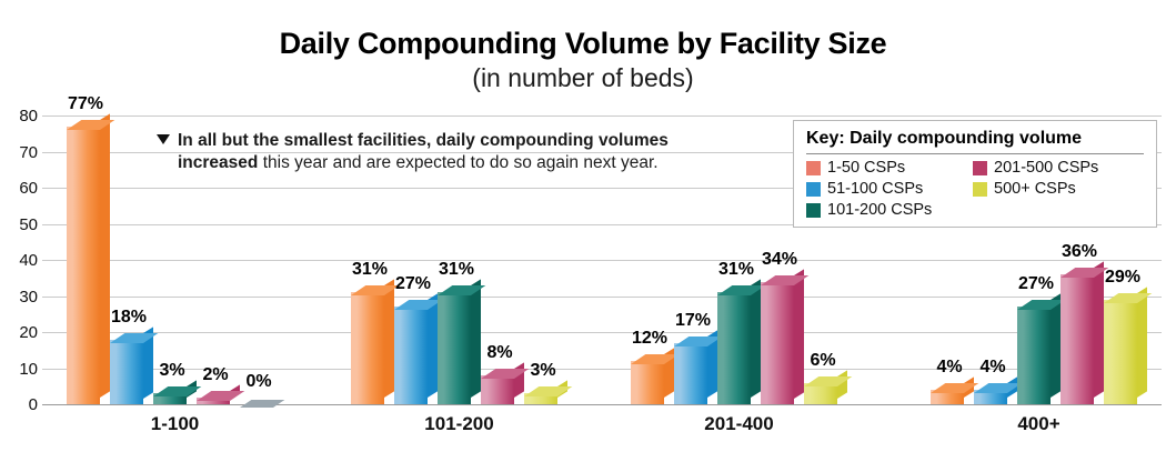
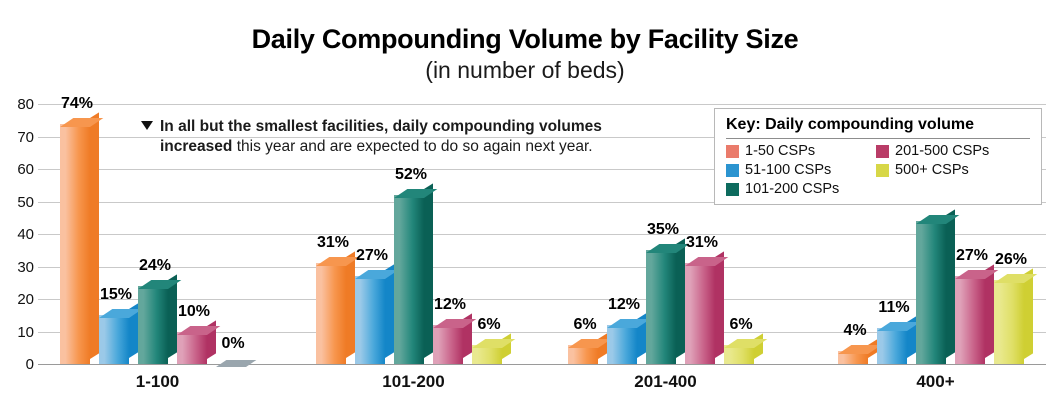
1-50 CSPs/1-100: 77% -> 74%
51-100 CSPs/1-100: 18% -> 15%
101-200 CSPs/1-100: 3% -> 24%
201-500 CSPs/1-100: 2% -> 10%
101-200 CSPs/101-200: 31% -> 52%
201-500 CSPs/101-200: 8% -> 12%
500+ CSPs/101-200: 3% -> 6%
1-50 CSPs/201-400: 12% -> 6%
51-100 CSPs/201-400: 17% -> 12%
101-200 CSPs/201-400: 31% -> 35%
201-500 CSPs/201-400: 34% -> 31%
51-100 CSPs/400+: 4% -> 11%
101-200 CSPs/400+: 27% -> 44%
201-500 CSPs/400+: 36% -> 27%
500+ CSPs/400+: 29% -> 26%
